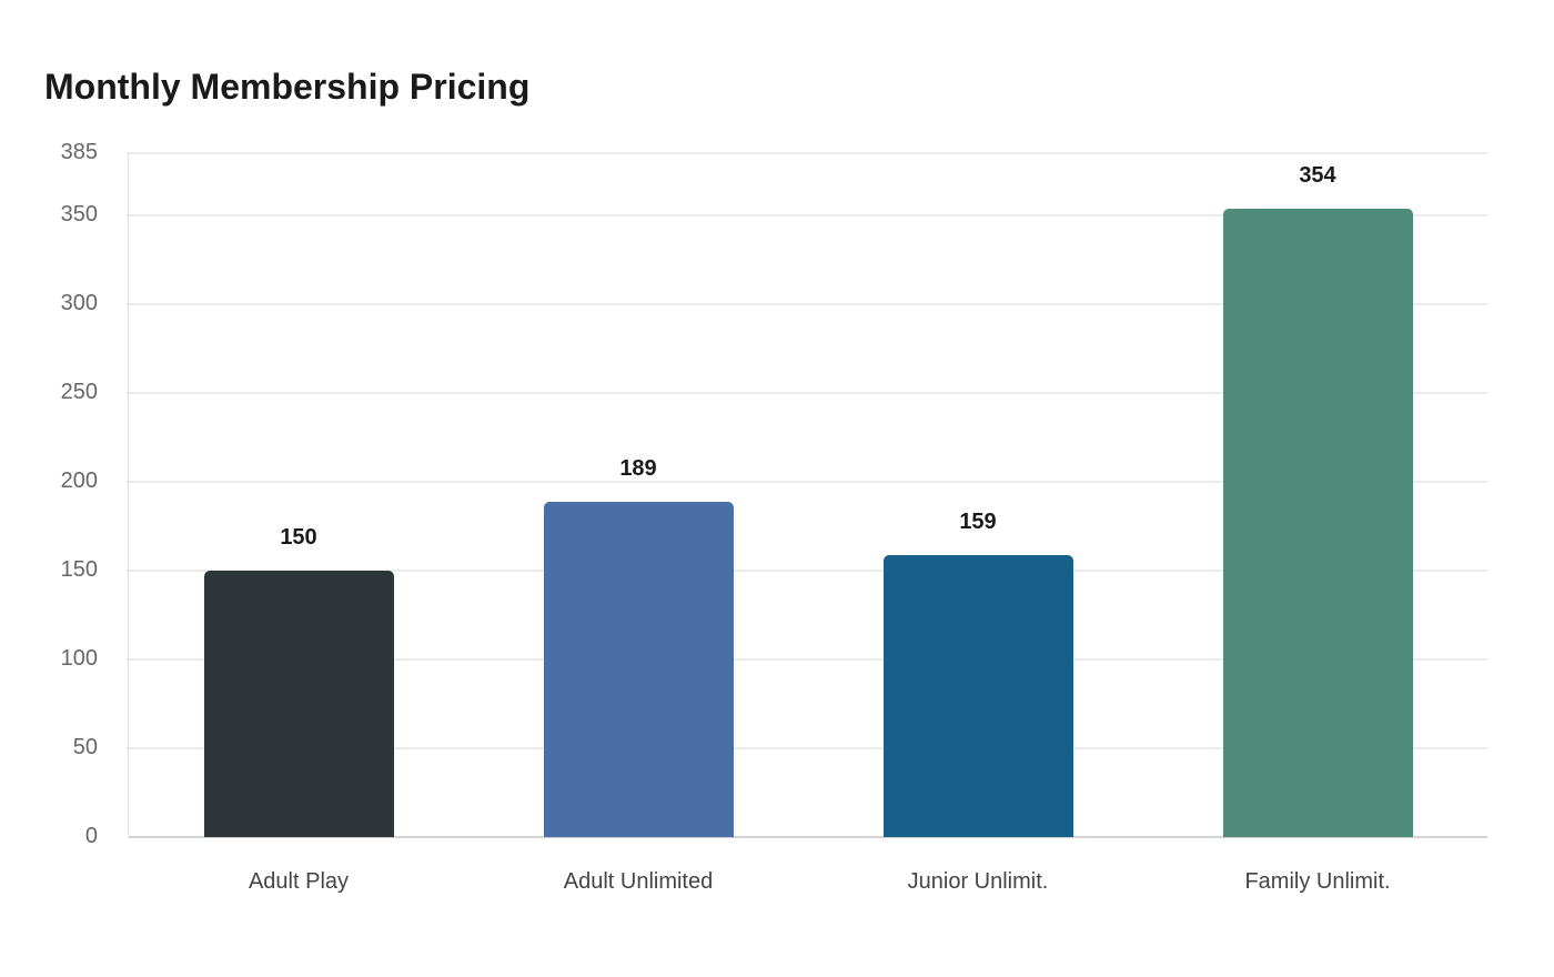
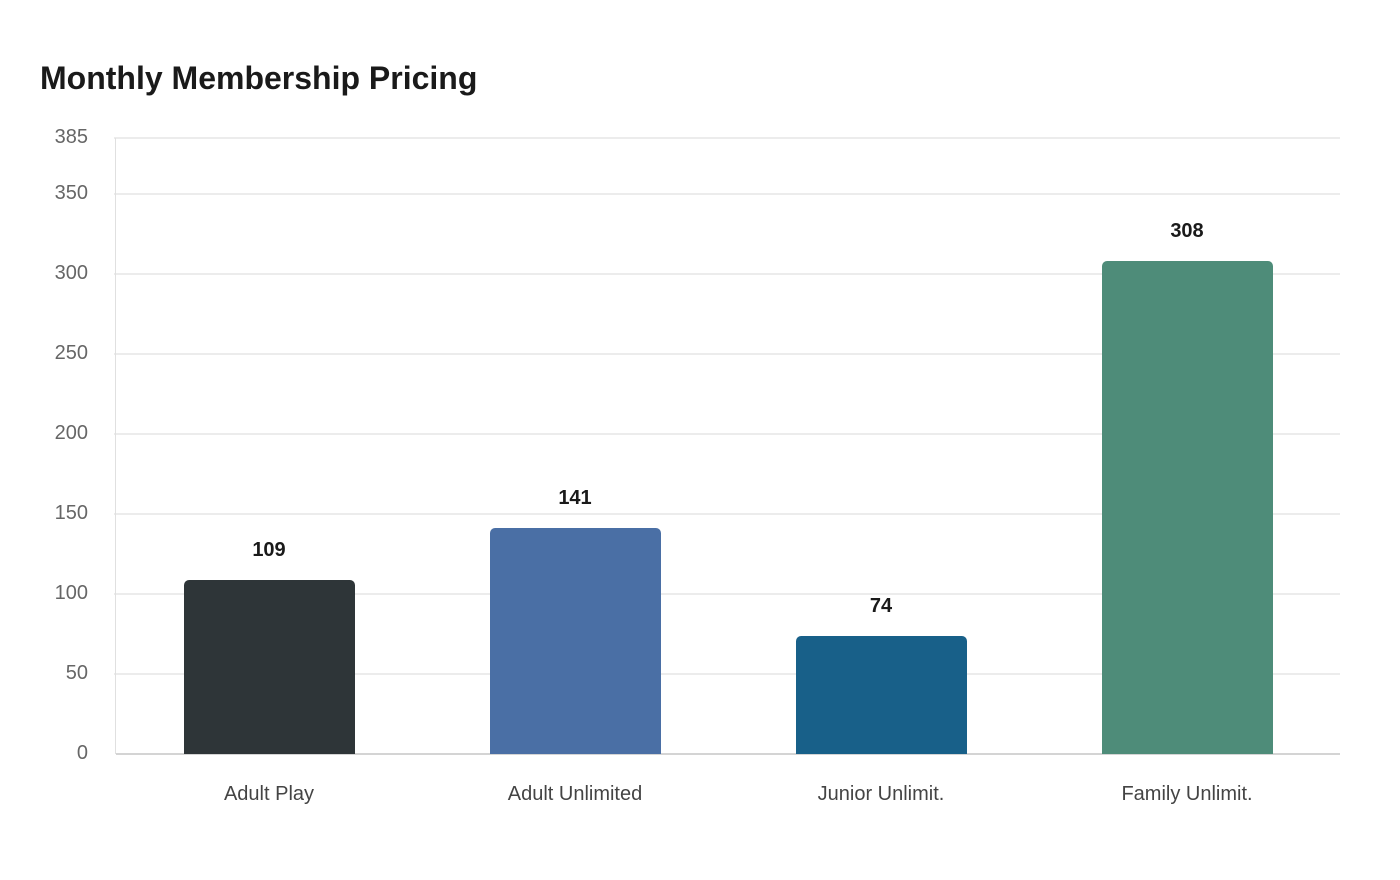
Adult Play: 150 -> 109
Adult Unlimited: 189 -> 141
Junior Unlimit.: 159 -> 74
Family Unlimit.: 354 -> 308
